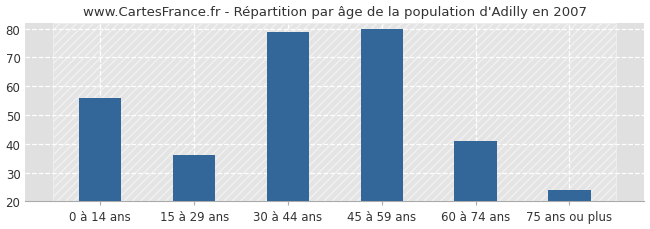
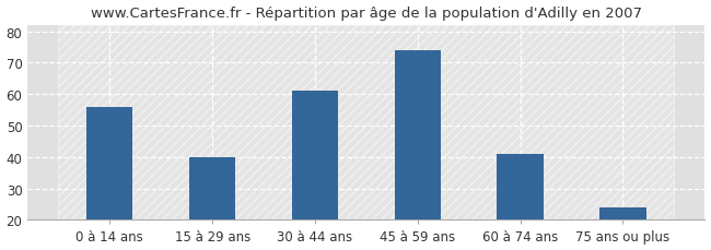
15 à 29 ans: 36 -> 40
30 à 44 ans: 79 -> 61
45 à 59 ans: 80 -> 74
